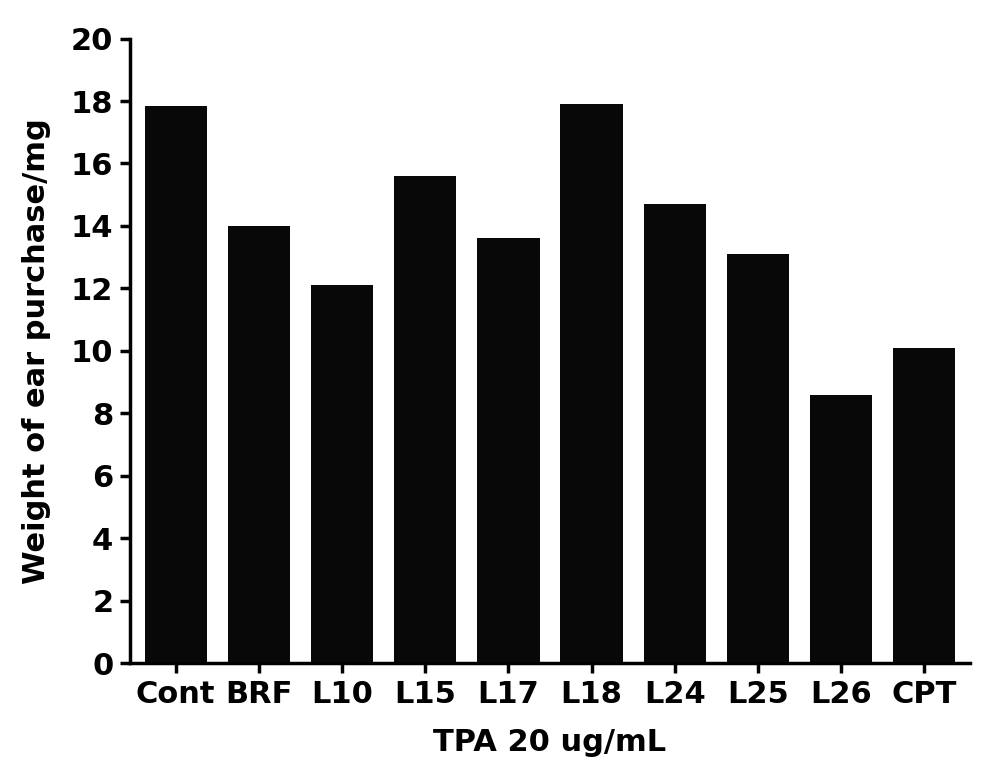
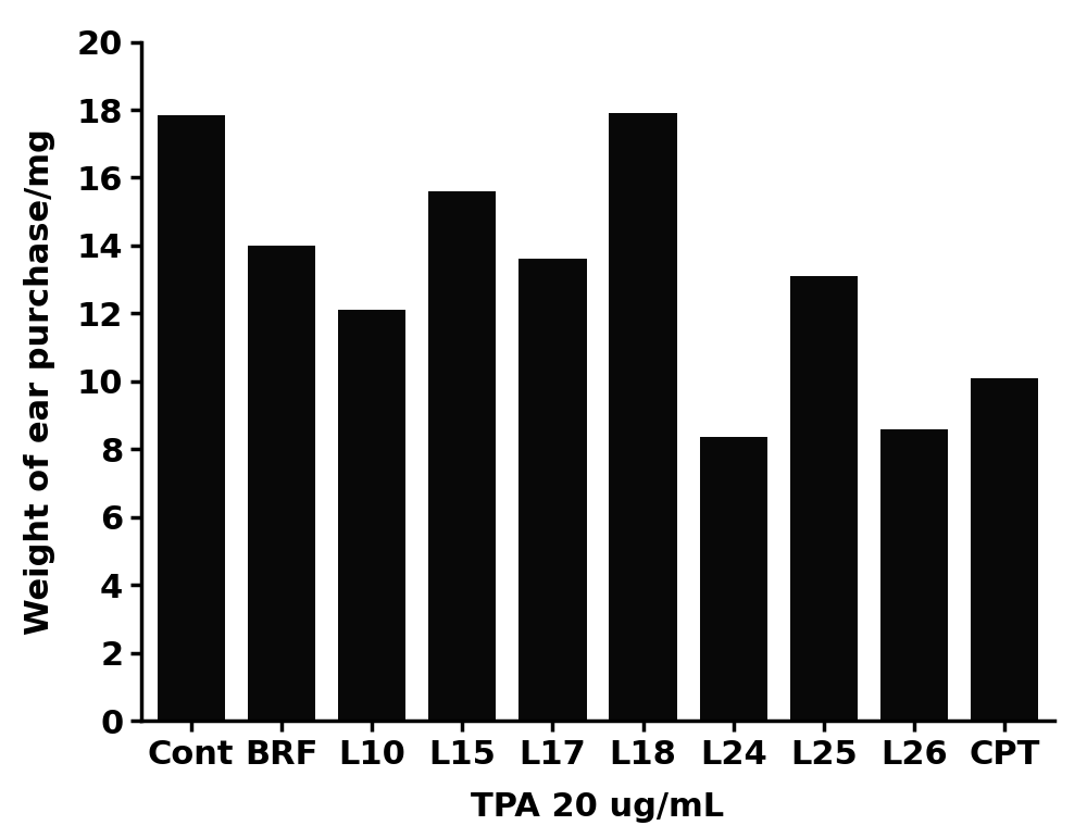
L24: 14.70 -> 8.35
